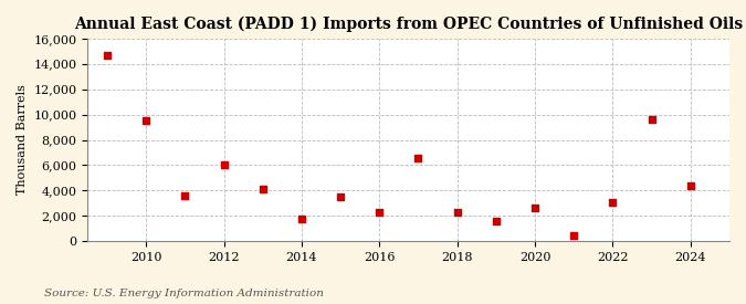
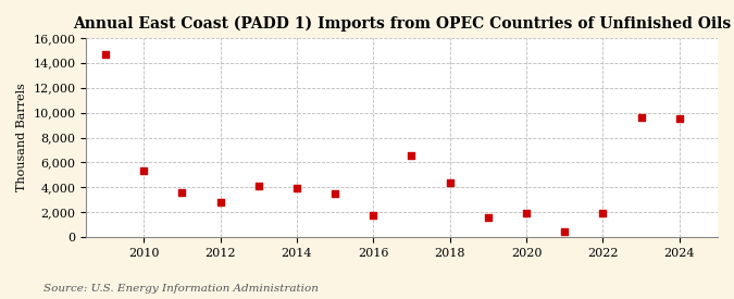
2010: 9,500 -> 5,300
2012: 6,000 -> 2,800
2014: 1,800 -> 4,000
2016: 2,300 -> 1,800
2018: 2,300 -> 4,400
2020: 2,600 -> 2,000
2022: 3,100 -> 1,900
2024: 4,400 -> 9,500
